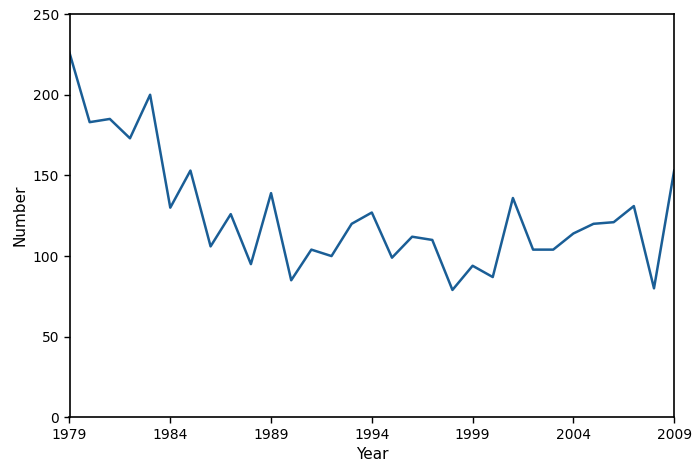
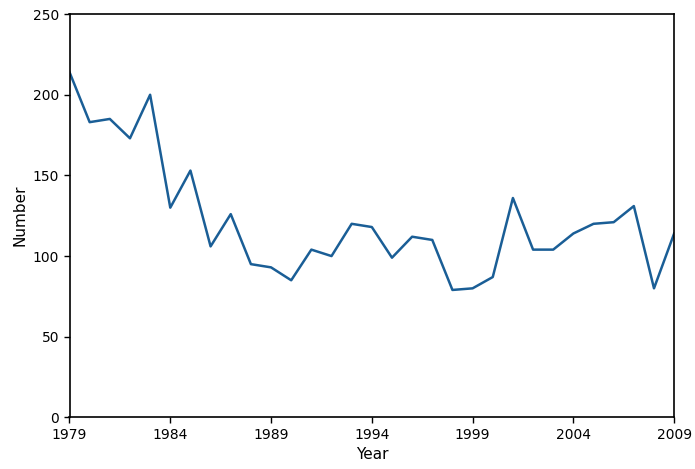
1979: 226 -> 214
1989: 139 -> 93
1994: 127 -> 118
1999: 94 -> 80
2009: 153 -> 114
